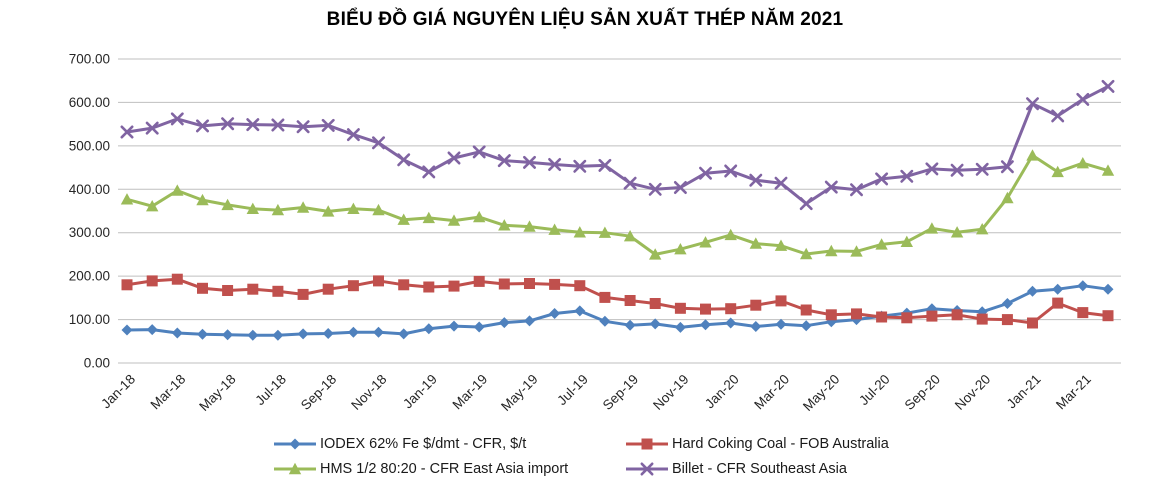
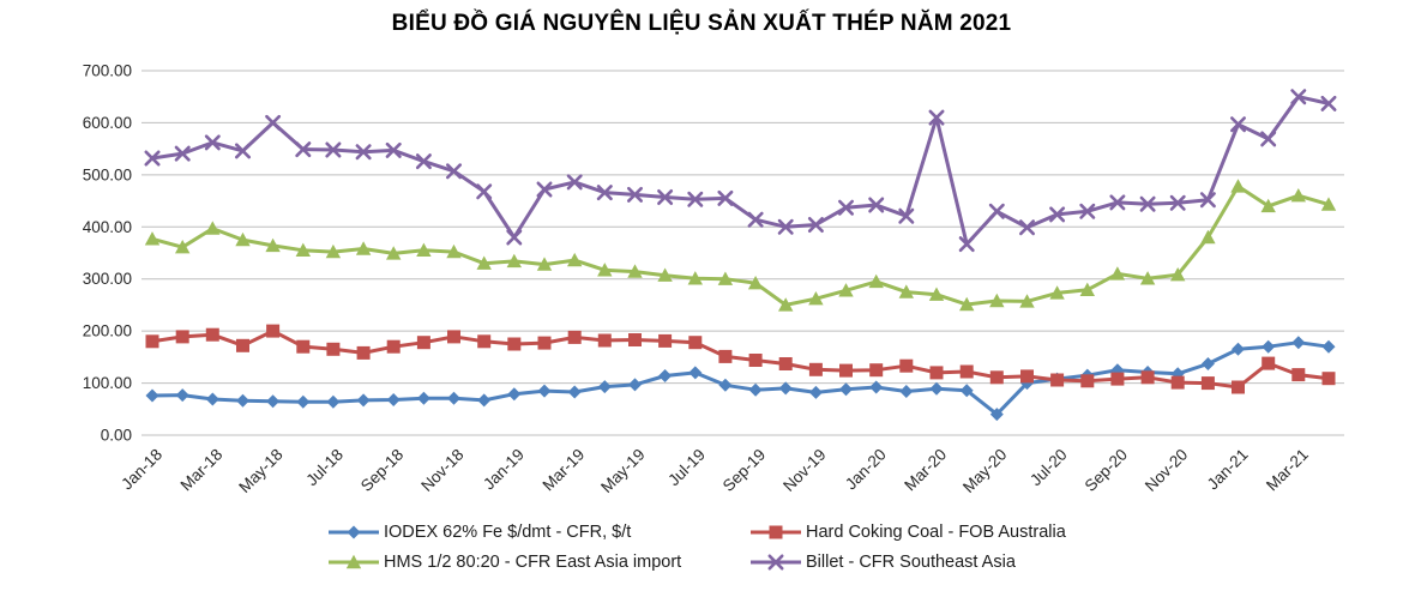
Hard Coking Coal - FOB Australia/May-18: 170 -> 200
Billet - CFR Southeast Asia/May-18: 550 -> 600
Billet - CFR Southeast Asia/Jan-19: 440 -> 380
Hard Coking Coal - FOB Australia/Mar-20: 140 -> 120
Billet - CFR Southeast Asia/Mar-20: 410 -> 610
IODEX 62% Fe $/dmt - CFR, $/t/May-20: 100 -> 40
Billet - CFR Southeast Asia/May-20: 400 -> 430
Billet - CFR Southeast Asia/Mar-21: 610 -> 650
